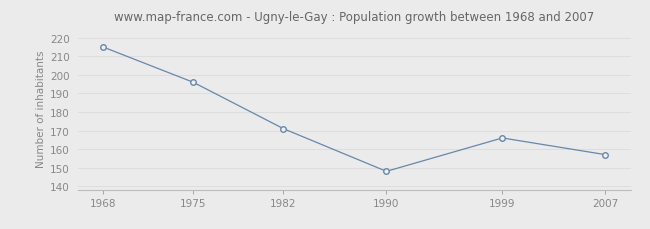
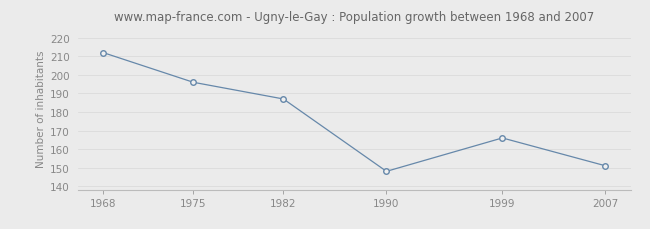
1968: 215 -> 212
1982: 171 -> 187
2007: 157 -> 151
